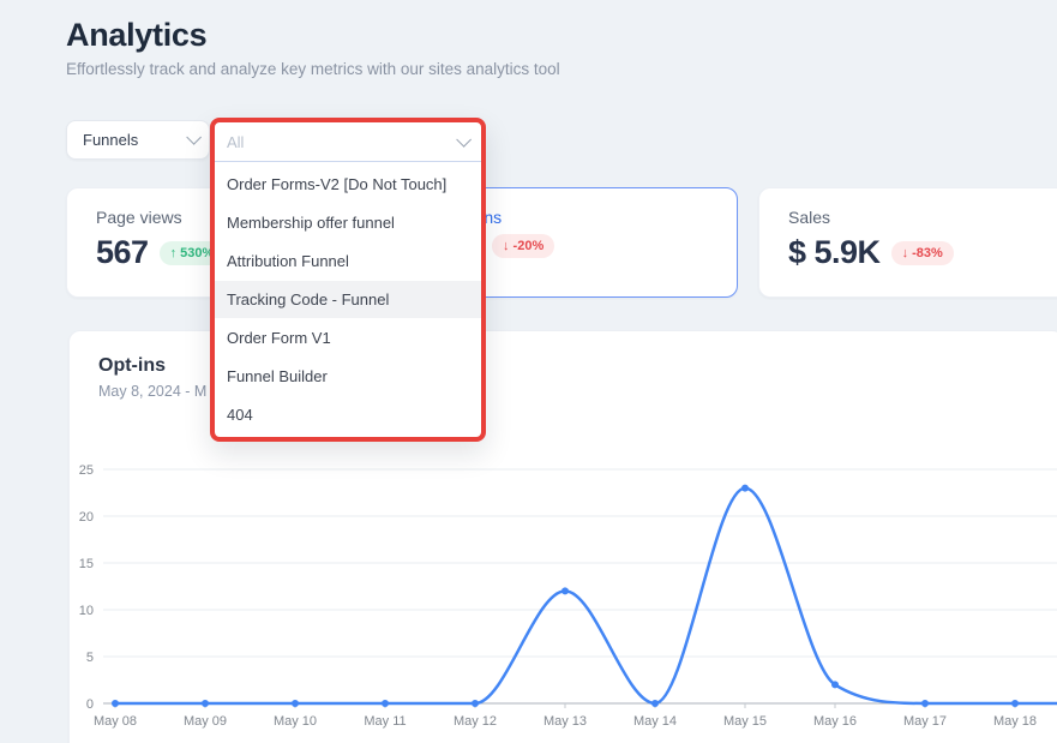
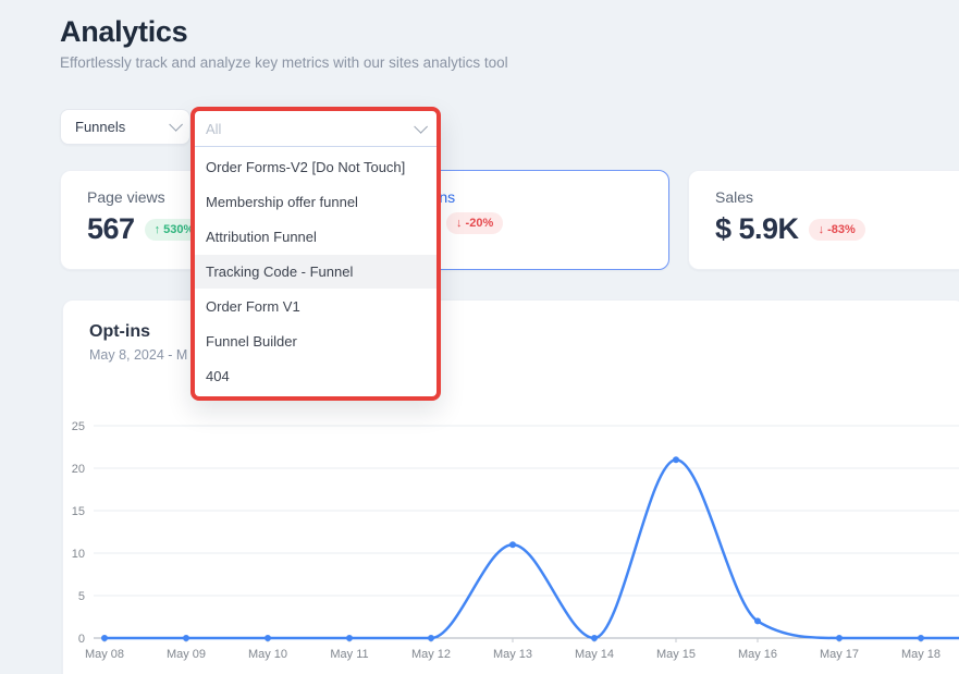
May 13: 12 -> 11
May 15: 23 -> 21
